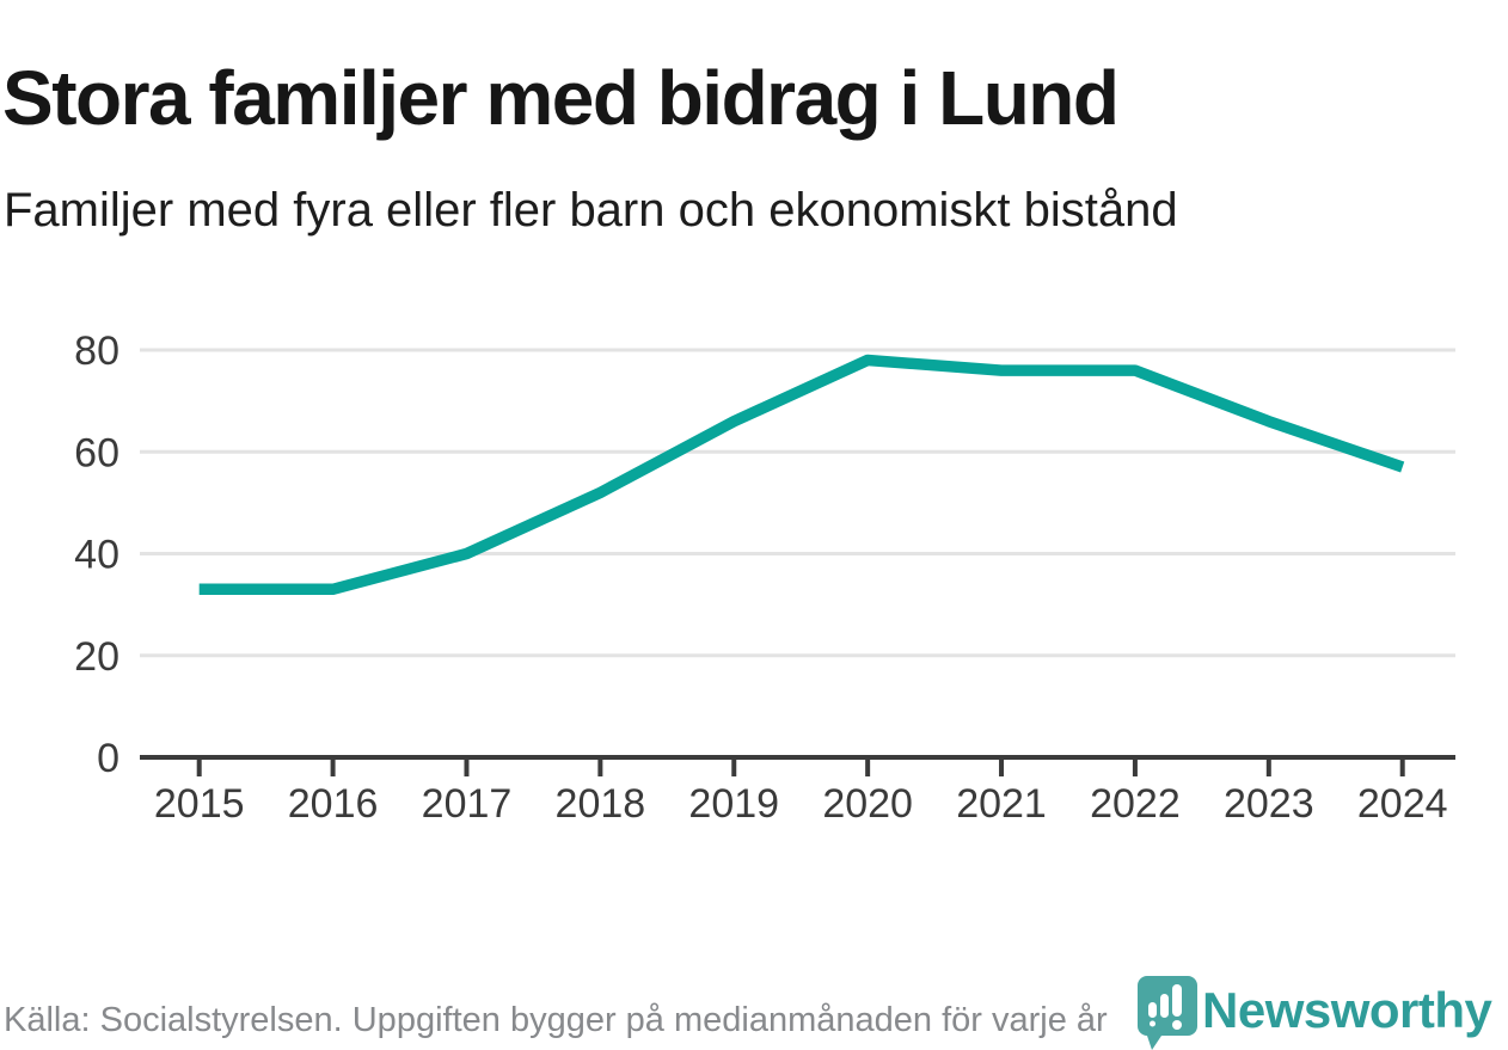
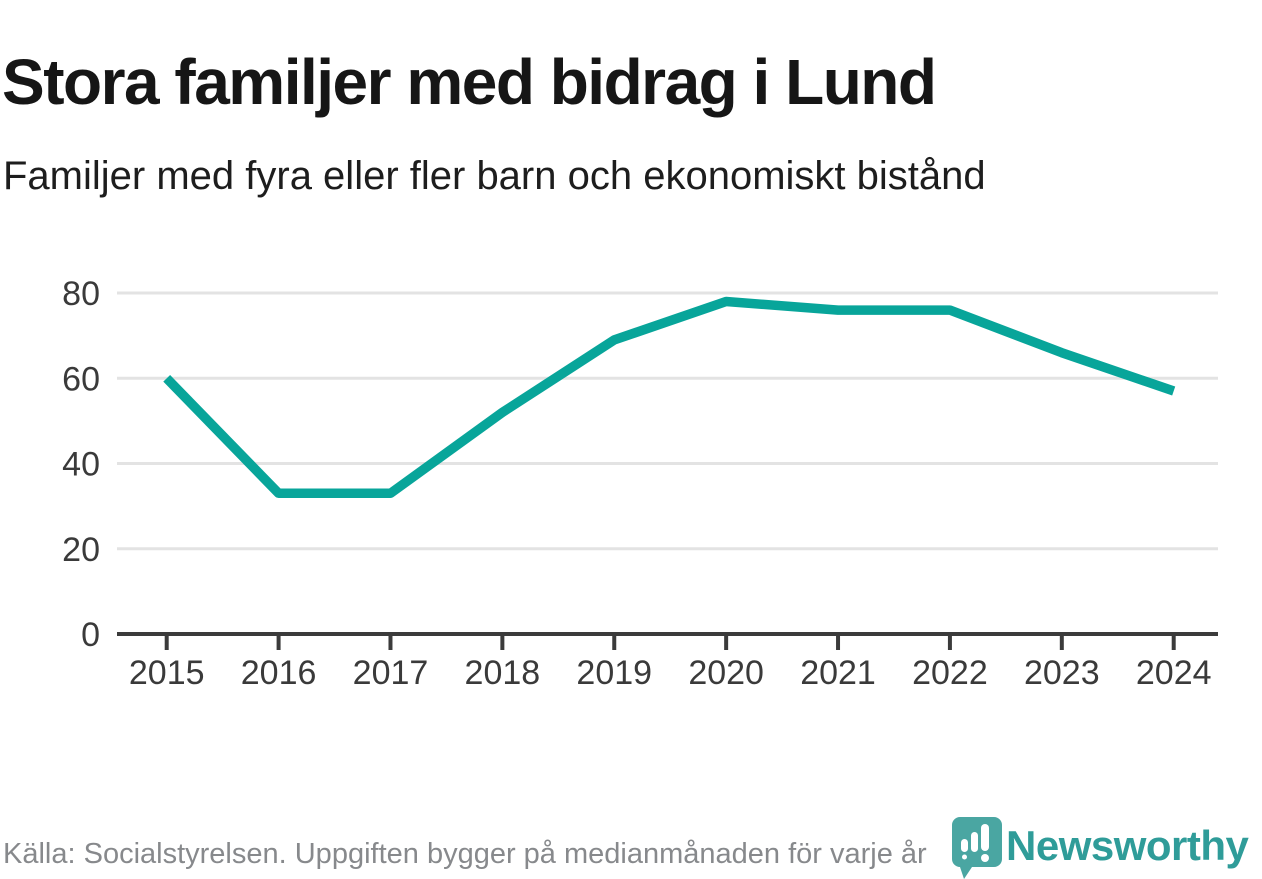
2015: 33 -> 60
2017: 40 -> 33
2019: 66 -> 69
